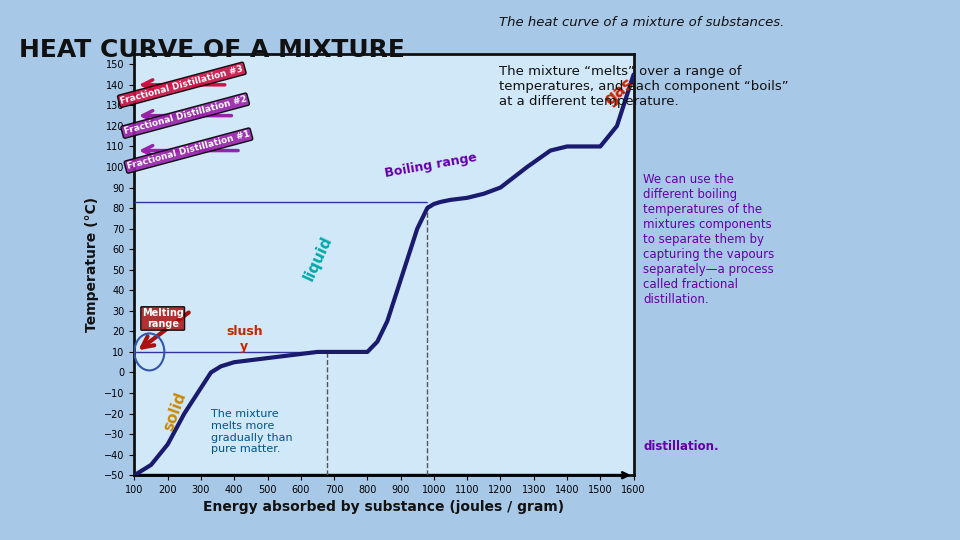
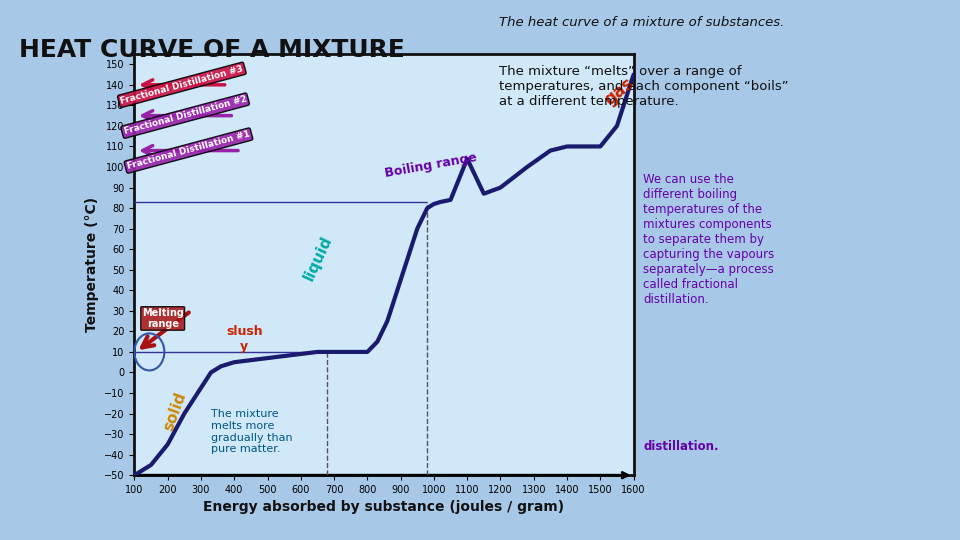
1100: 85 -> 104
